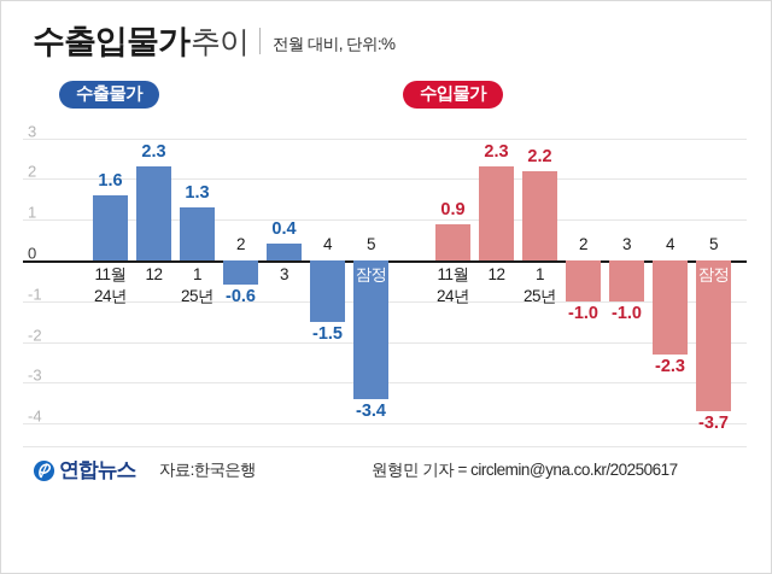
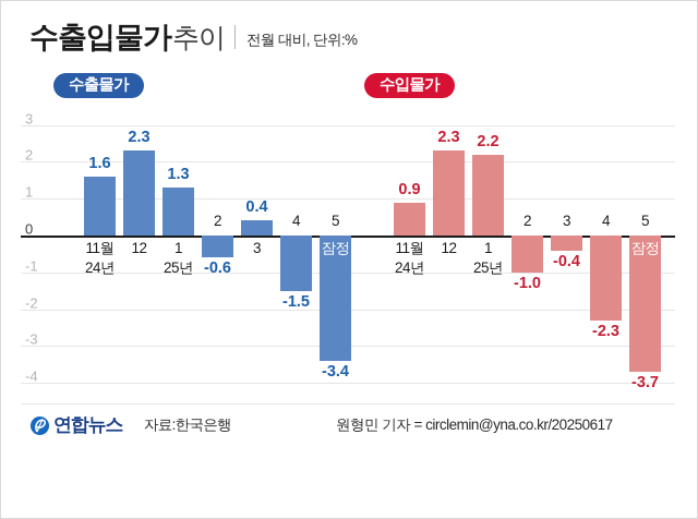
수입물가/3: -1.0 -> -0.4
